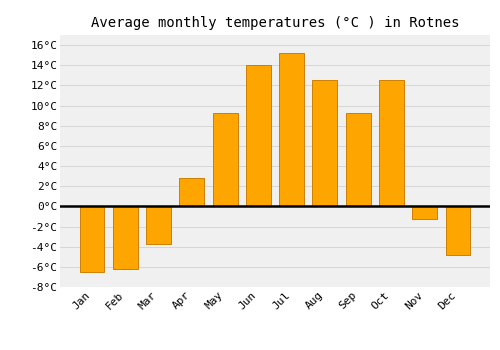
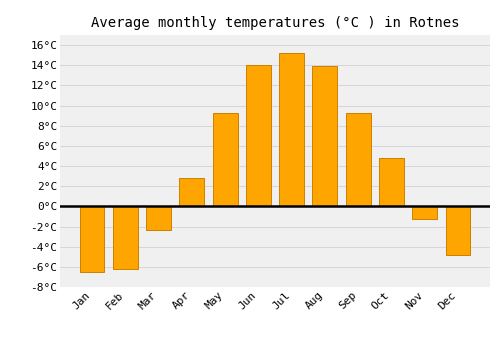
Mar: -3.7°C -> -2.3°C
Aug: 12.5°C -> 13.9°C
Oct: 12.5°C -> 4.8°C
